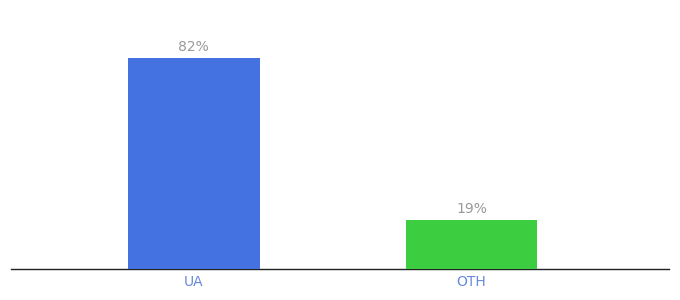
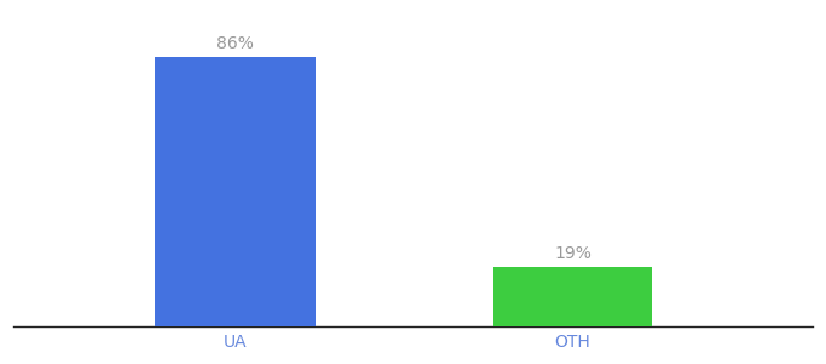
UA: 82% -> 86%
